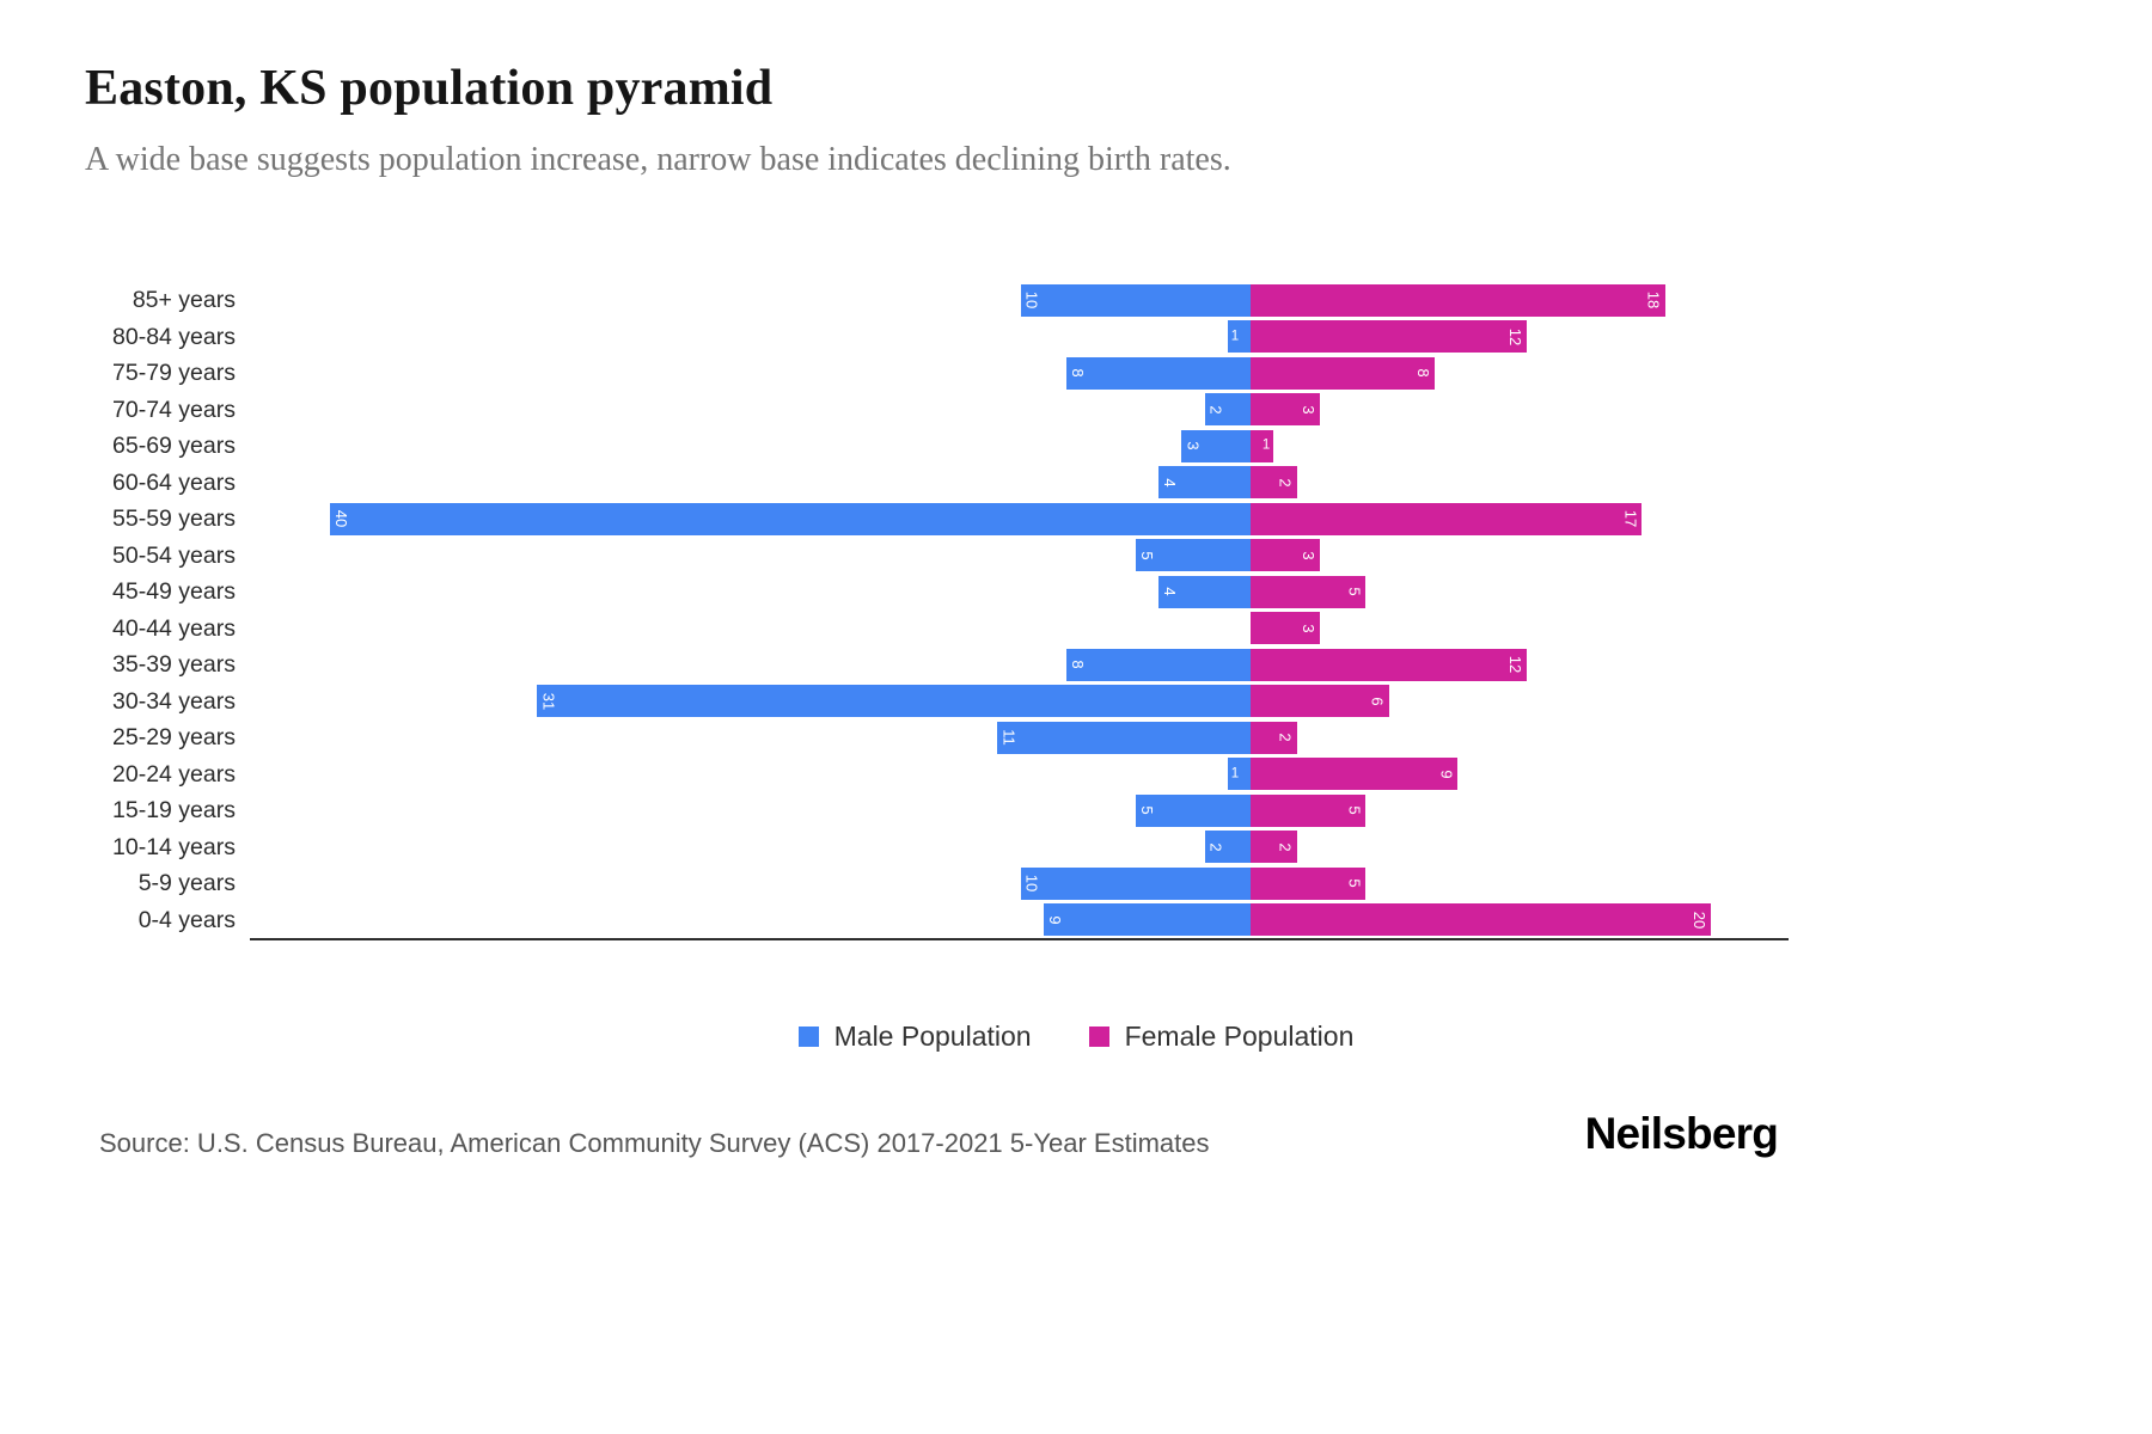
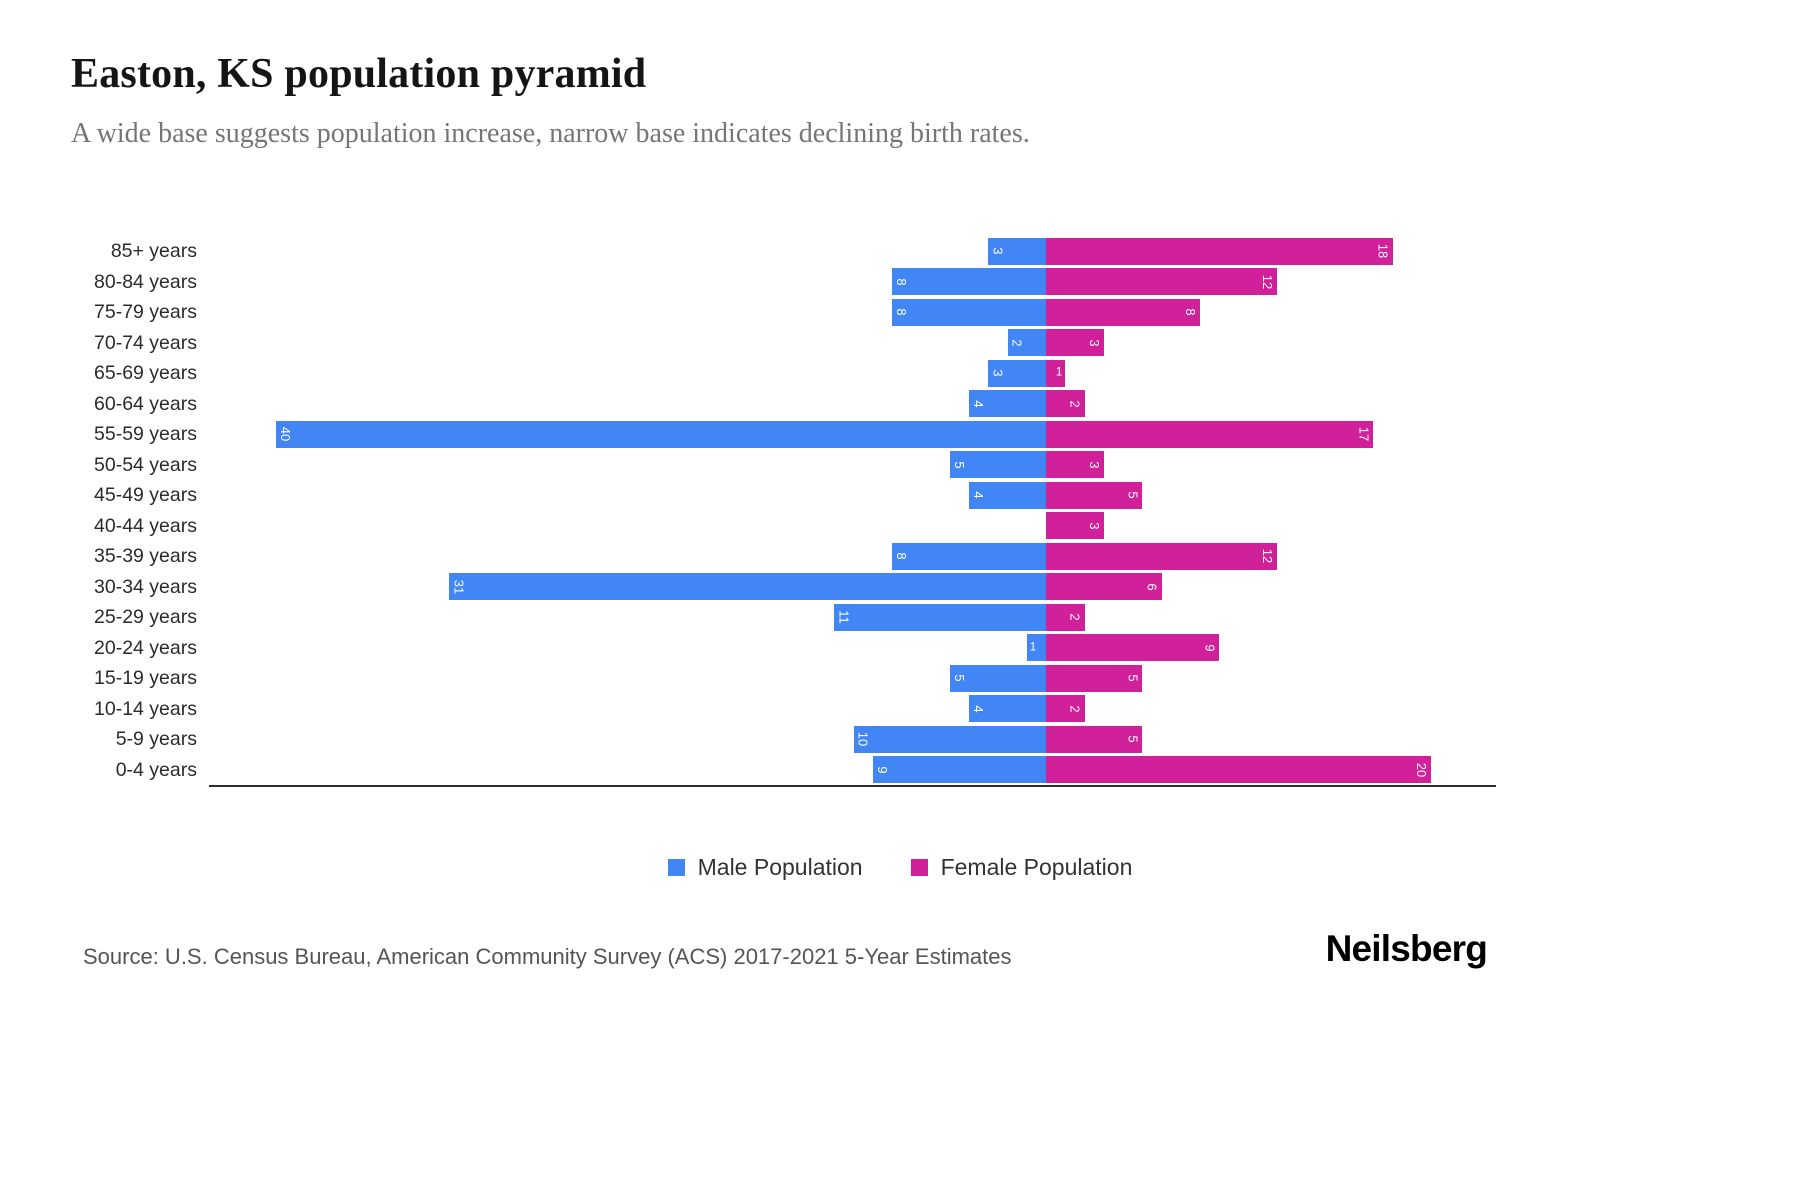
Male Population/85+ years: 10 -> 3
Male Population/80-84 years: 1 -> 8
Male Population/10-14 years: 2 -> 4
